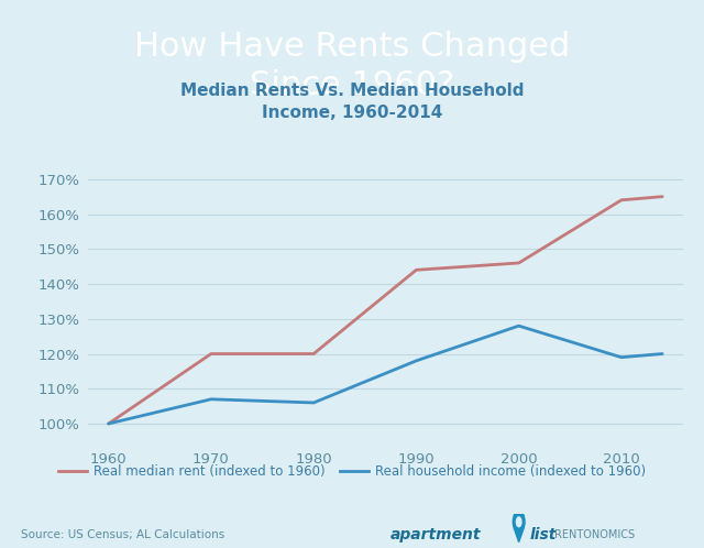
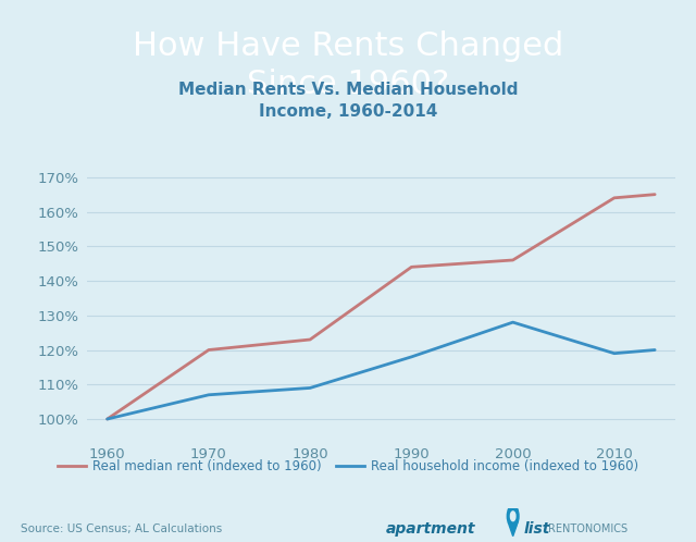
Real median rent (indexed to 1960)/1980: 120% -> 123%
Real household income (indexed to 1960)/1980: 106% -> 109%
